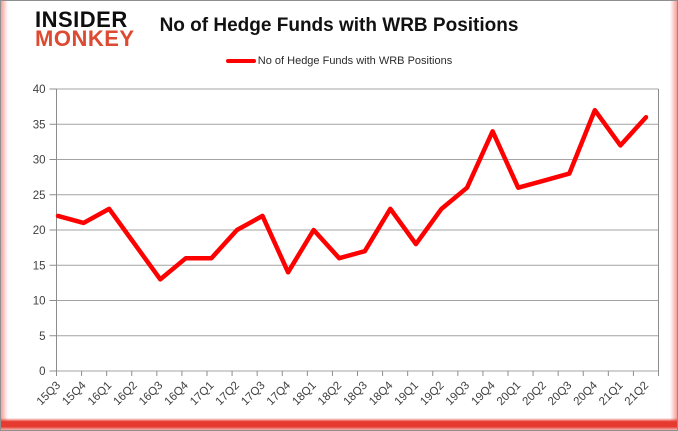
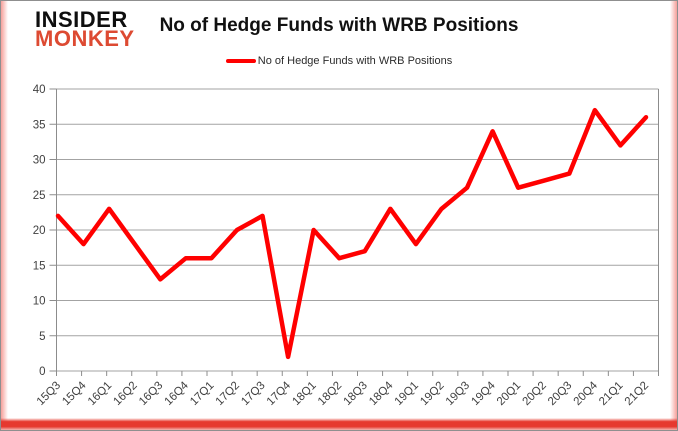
15Q4: 21 -> 18
17Q4: 14 -> 2
